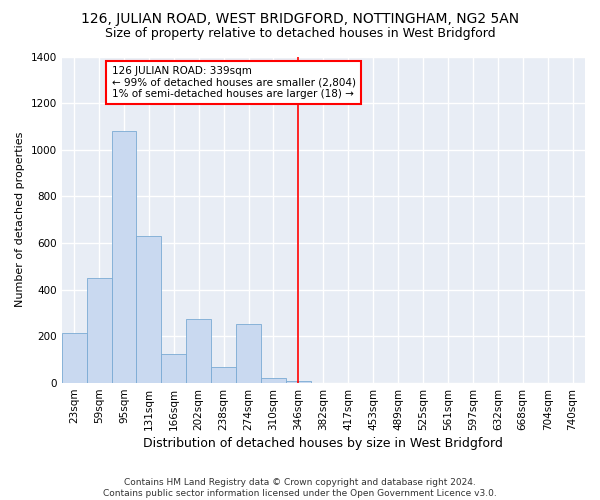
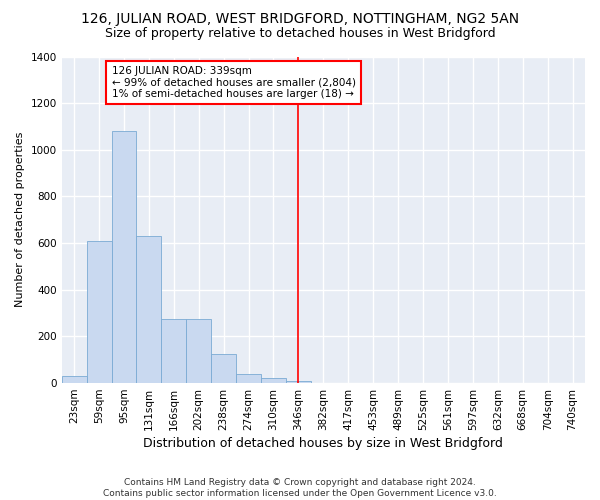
23sqm: 215 -> 30
59sqm: 450 -> 610
166sqm: 125 -> 275
238sqm: 70 -> 125
274sqm: 255 -> 40
